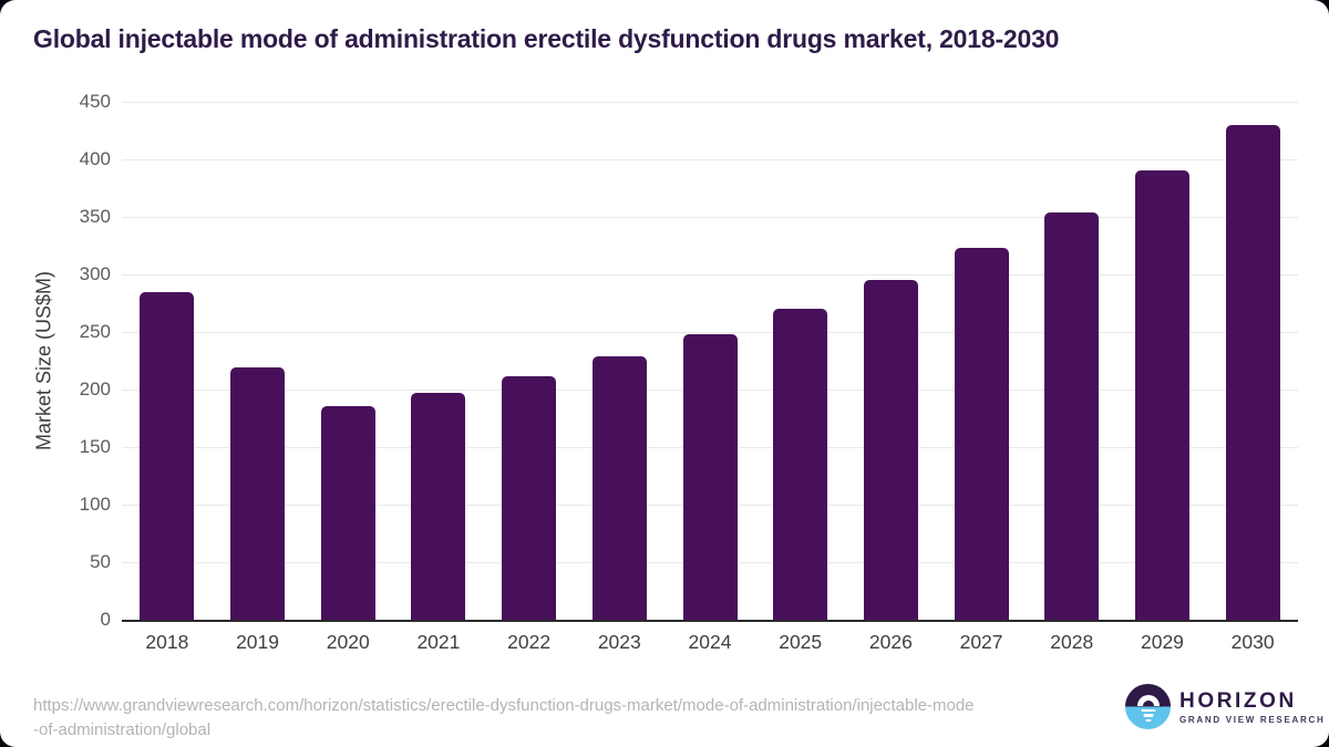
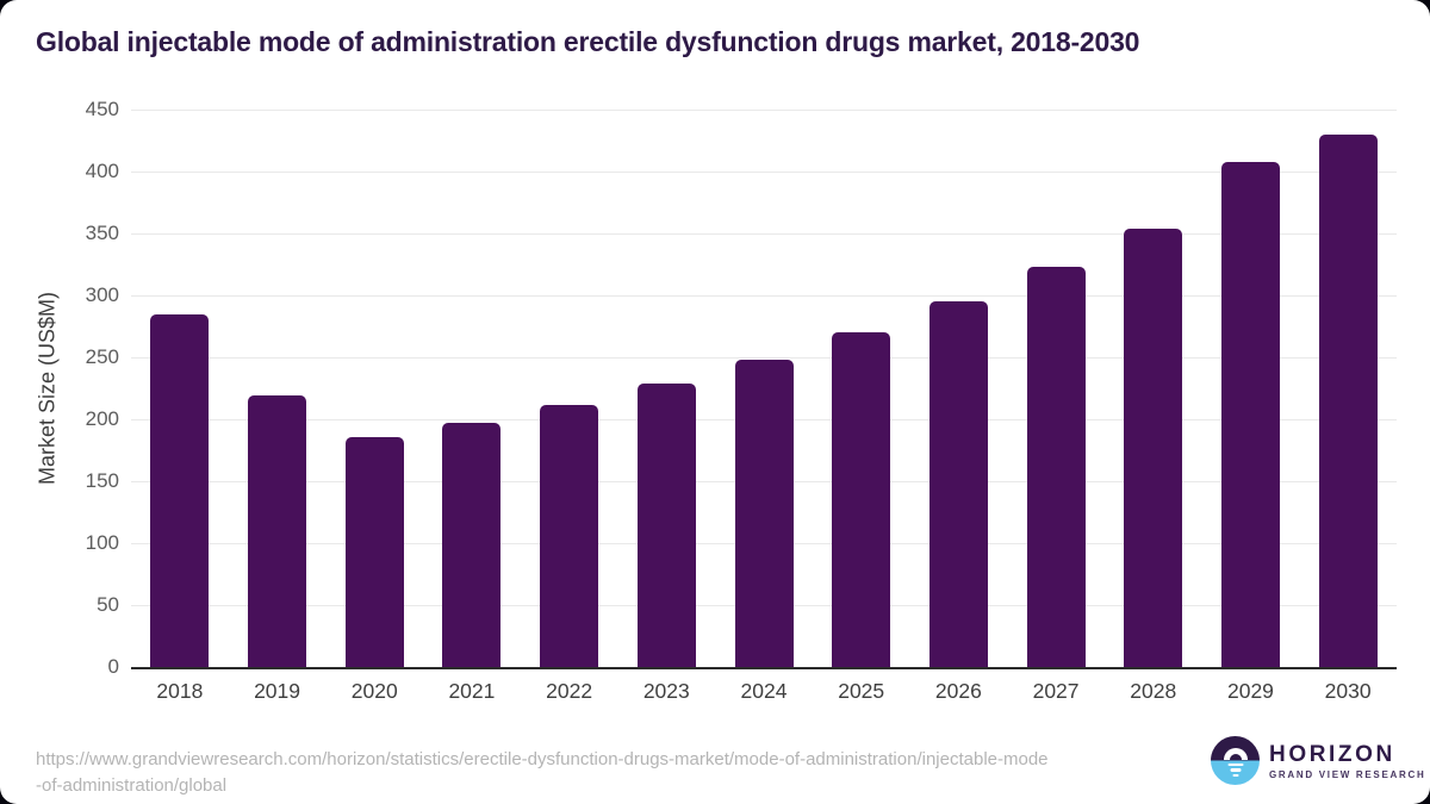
2029: 390 -> 408
